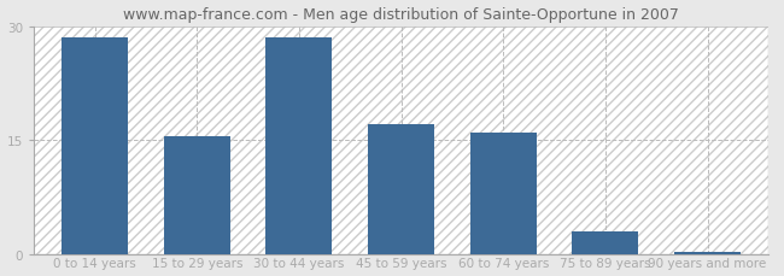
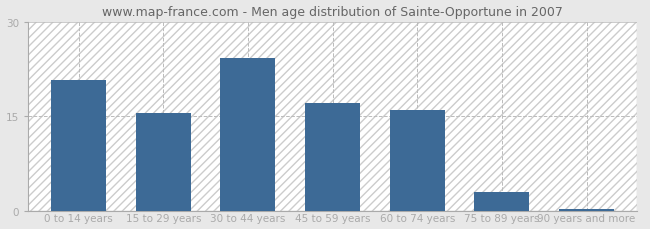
0 to 14 years: 28.5 -> 20.8
30 to 44 years: 28.5 -> 24.2
